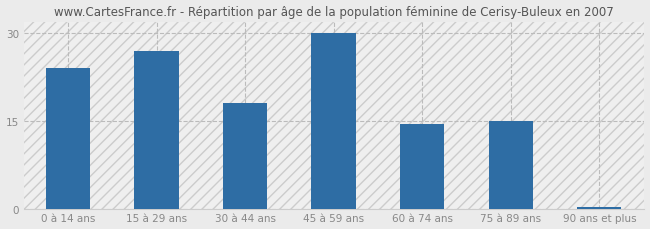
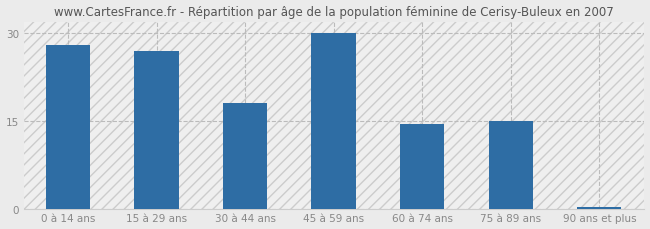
0 à 14 ans: 24.0 -> 28.0
